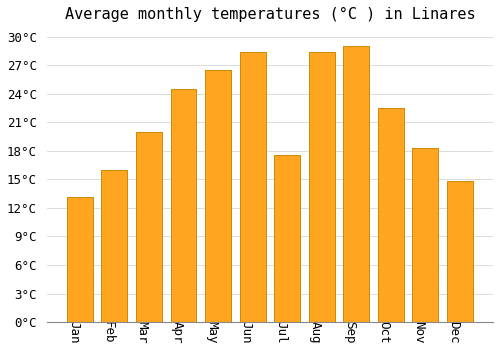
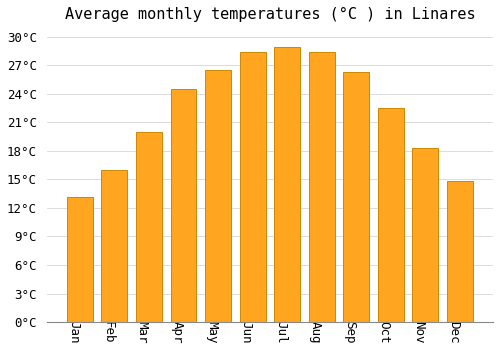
Jul: 17.6°C -> 28.9°C
Sep: 29.0°C -> 26.3°C
